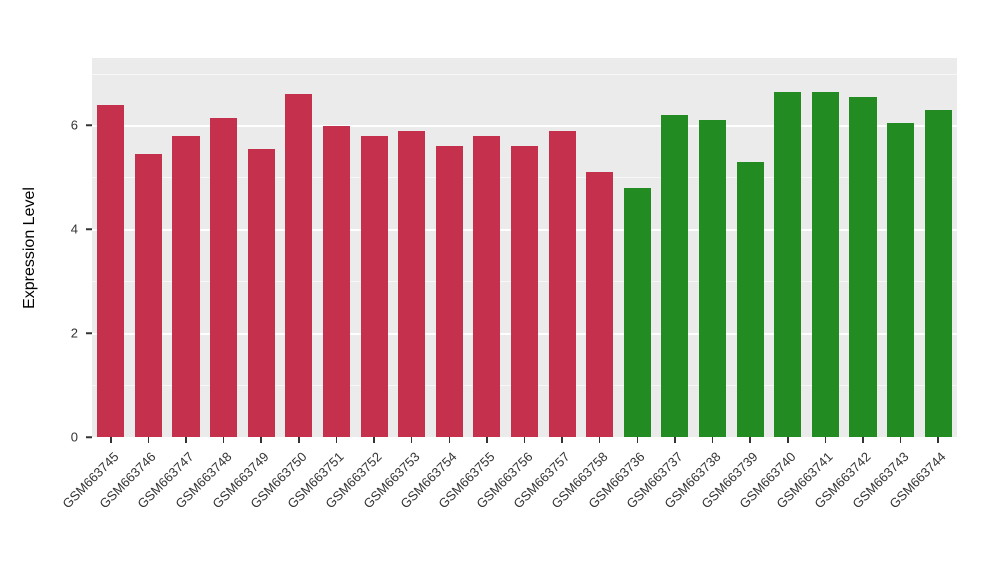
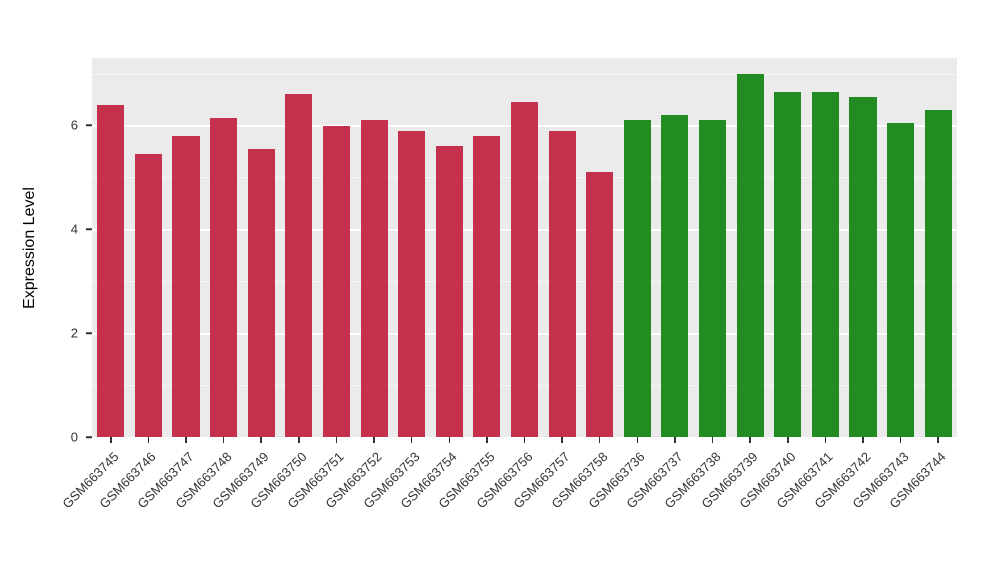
GSM663752: 5.8 -> 6.1
GSM663756: 5.6 -> 6.5
GSM663736: 4.8 -> 6.1
GSM663739: 5.3 -> 7.0
